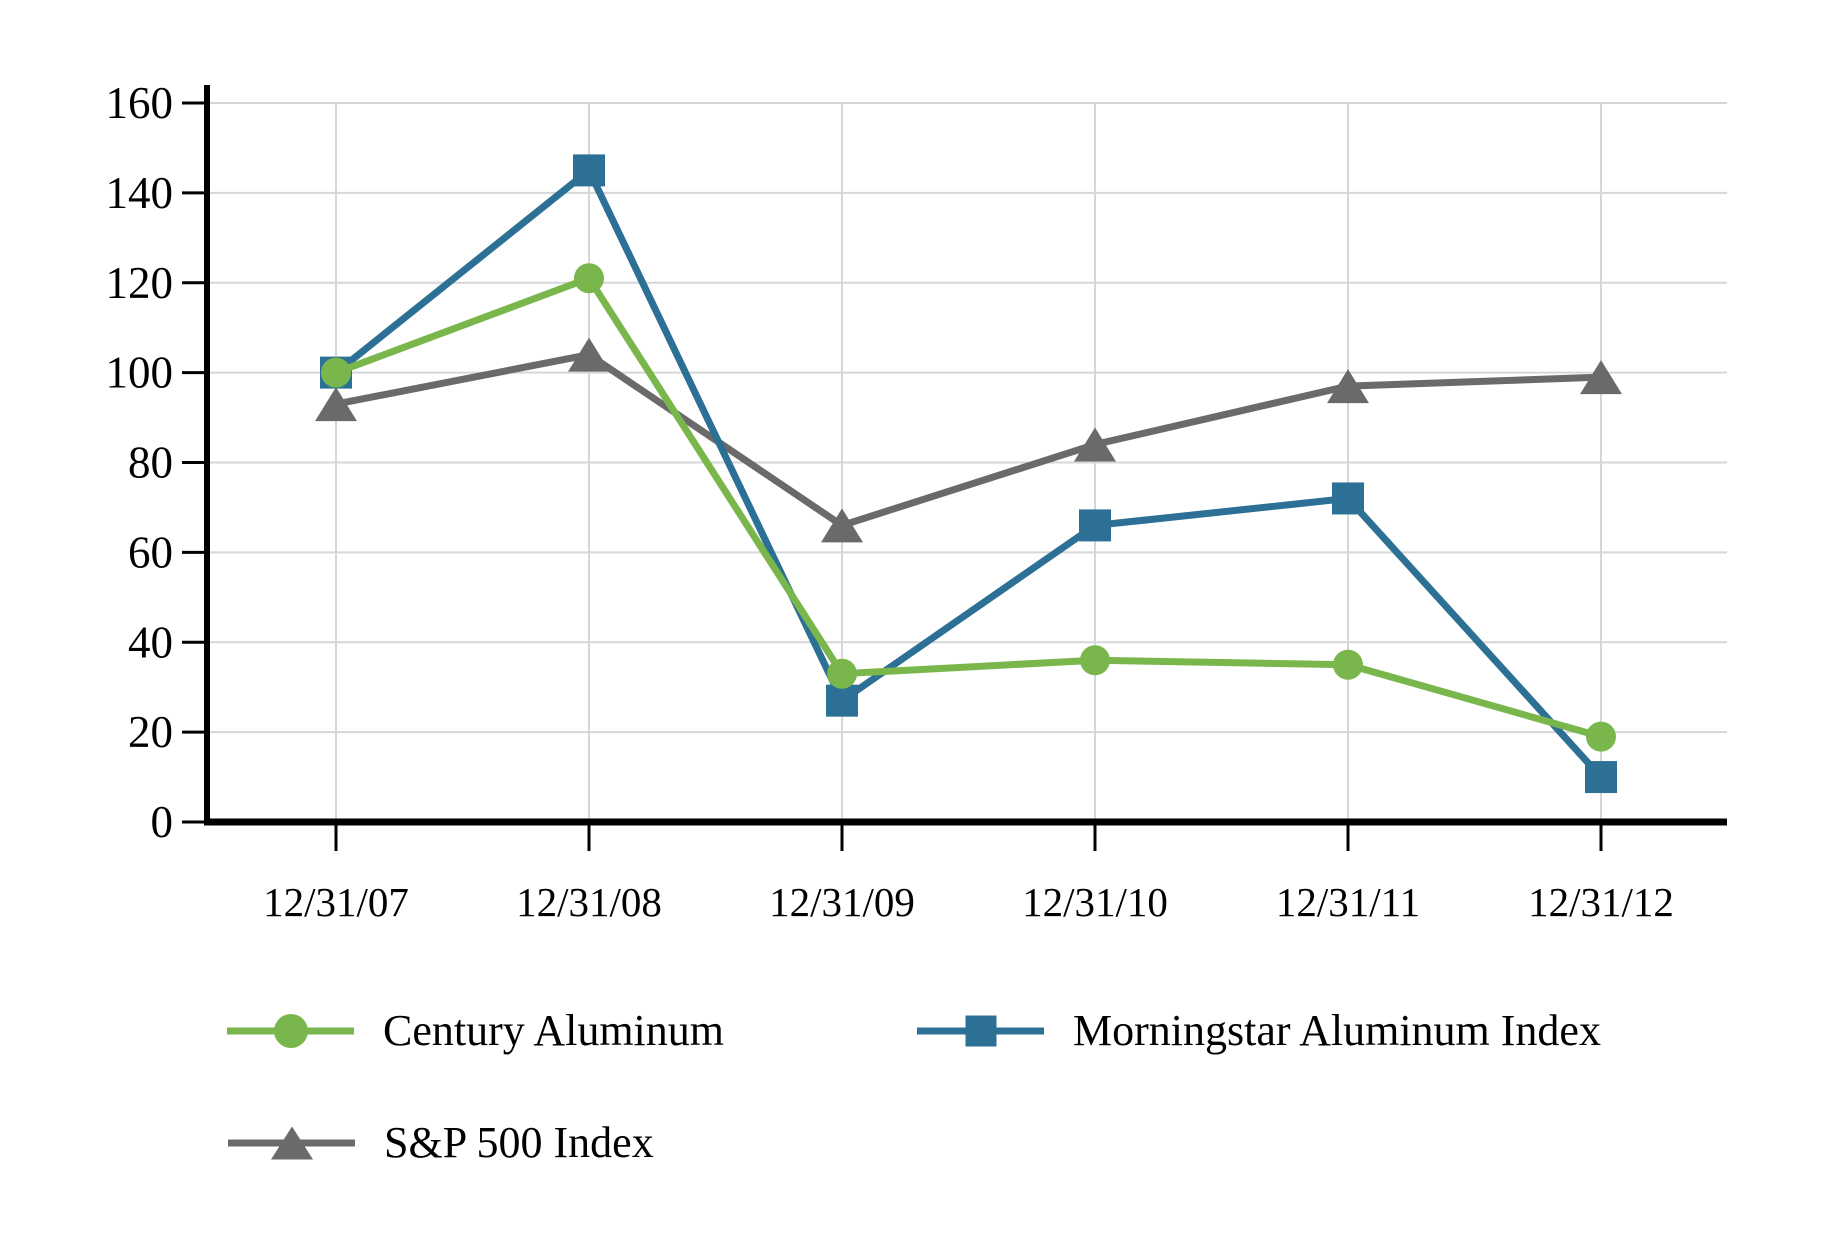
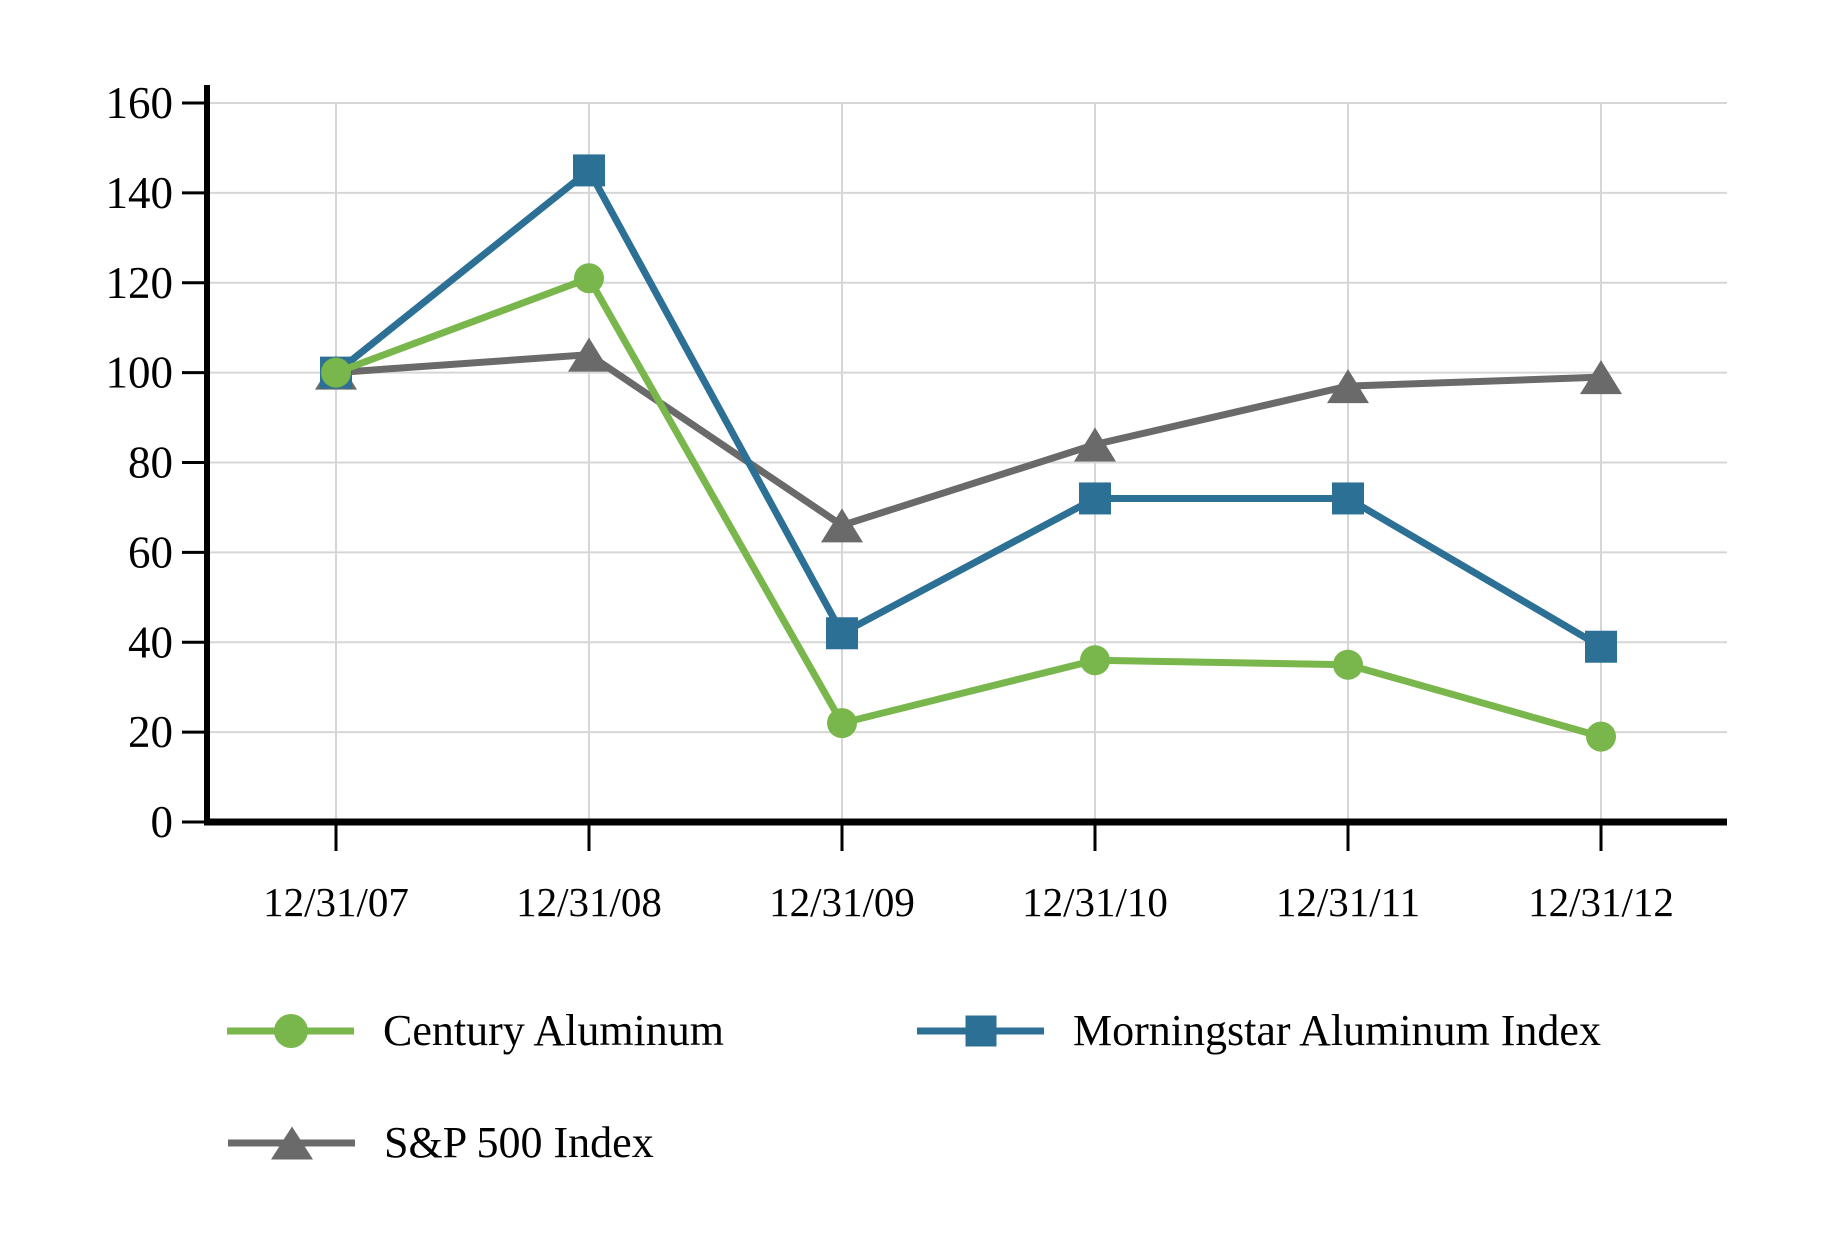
S&P 500 Index/12/31/07: 93 -> 100
Century Aluminum/12/31/09: 33 -> 22
Morningstar Aluminum Index/12/31/09: 27 -> 42
Morningstar Aluminum Index/12/31/10: 66 -> 72
Morningstar Aluminum Index/12/31/12: 10 -> 39
